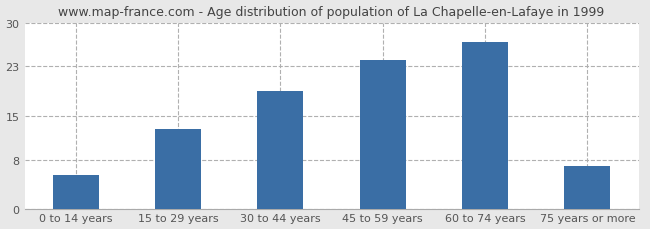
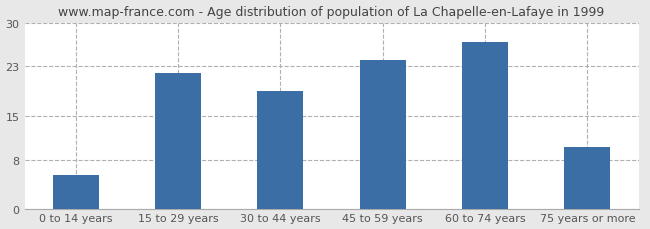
15 to 29 years: 13.0 -> 22.0
75 years or more: 7.0 -> 10.0
